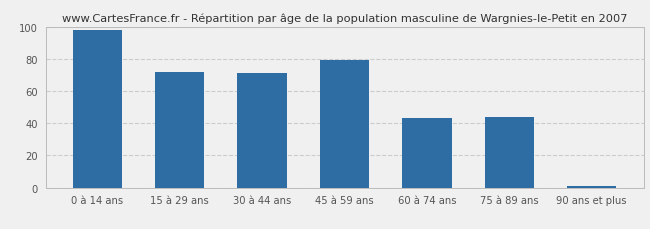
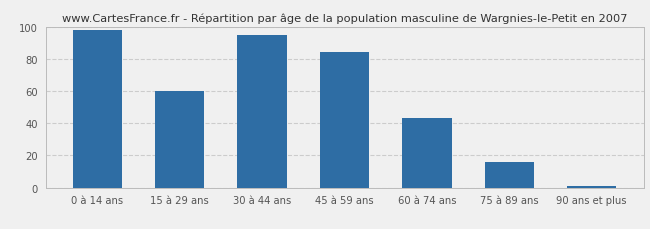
15 à 29 ans: 72 -> 60
30 à 44 ans: 71 -> 95
45 à 59 ans: 79 -> 84
75 à 89 ans: 44 -> 16
